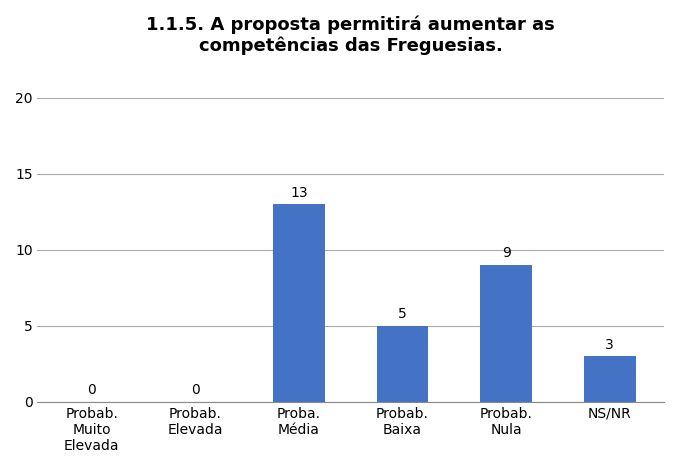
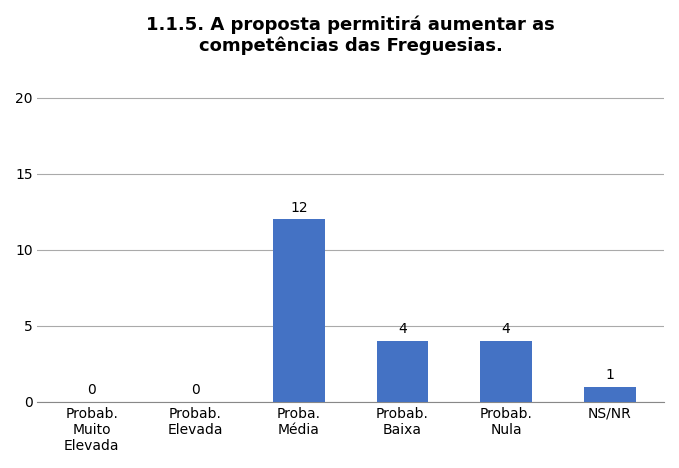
Proba. Média: 13 -> 12
Probab. Baixa: 5 -> 4
Probab. Nula: 9 -> 4
NS/NR: 3 -> 1
